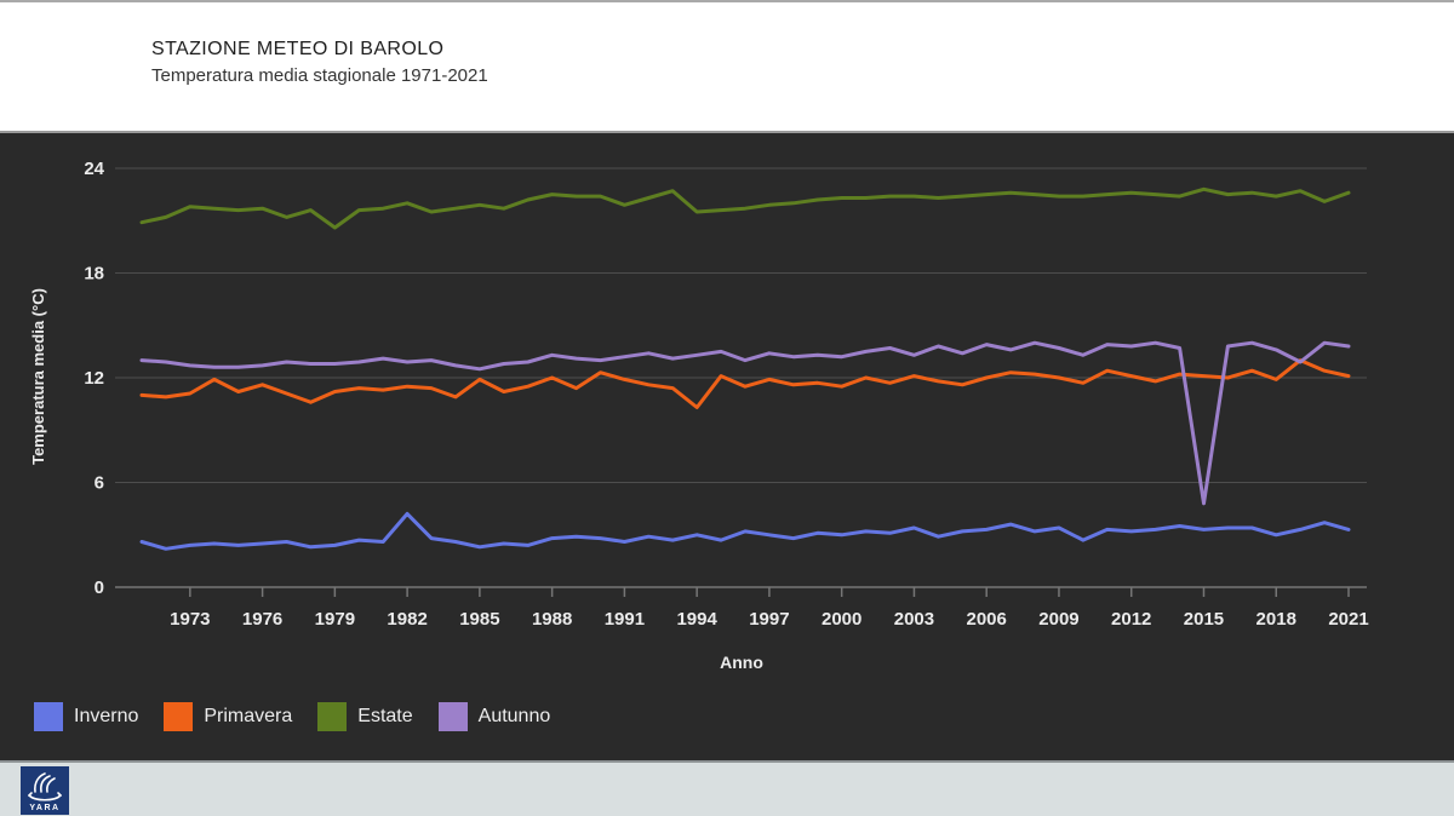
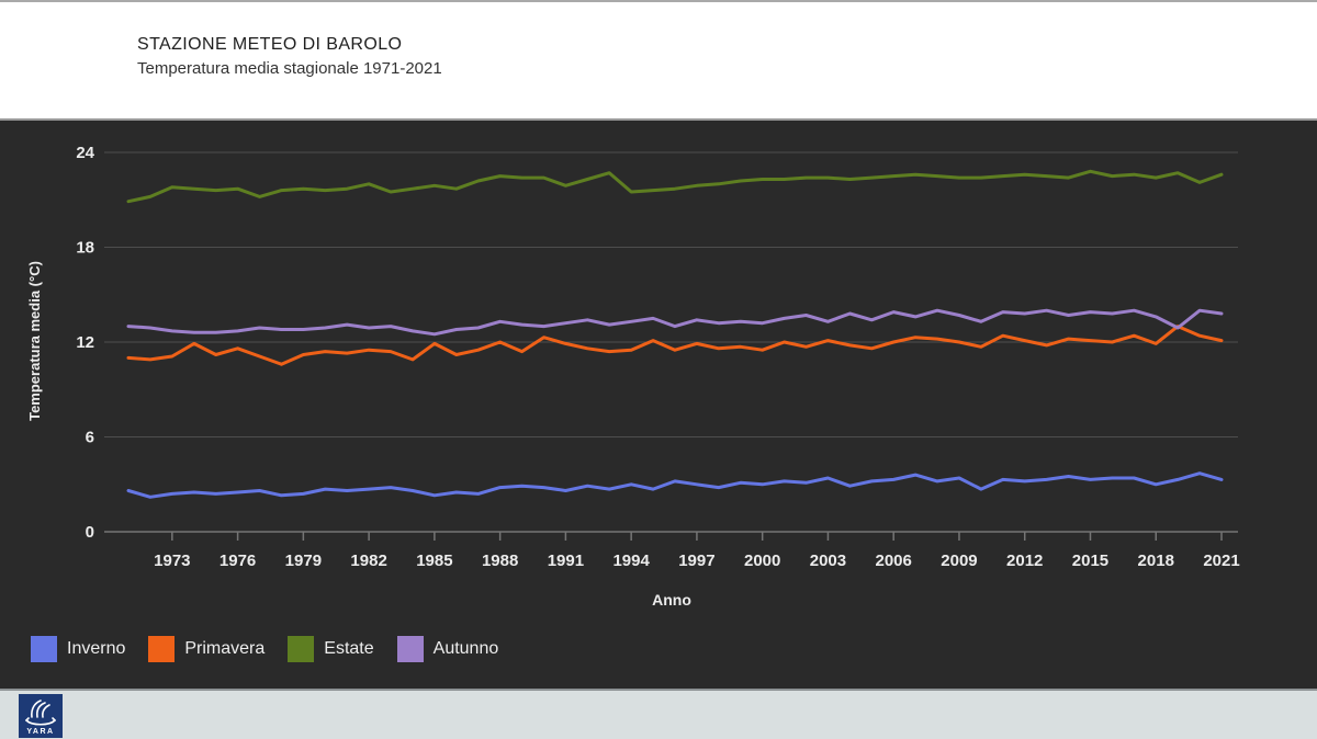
Estate/1979: 20.6 -> 21.7
Inverno/1982: 4.2 -> 2.7
Primavera/1994: 10.3 -> 11.5
Autunno/2015: 4.8 -> 13.9
